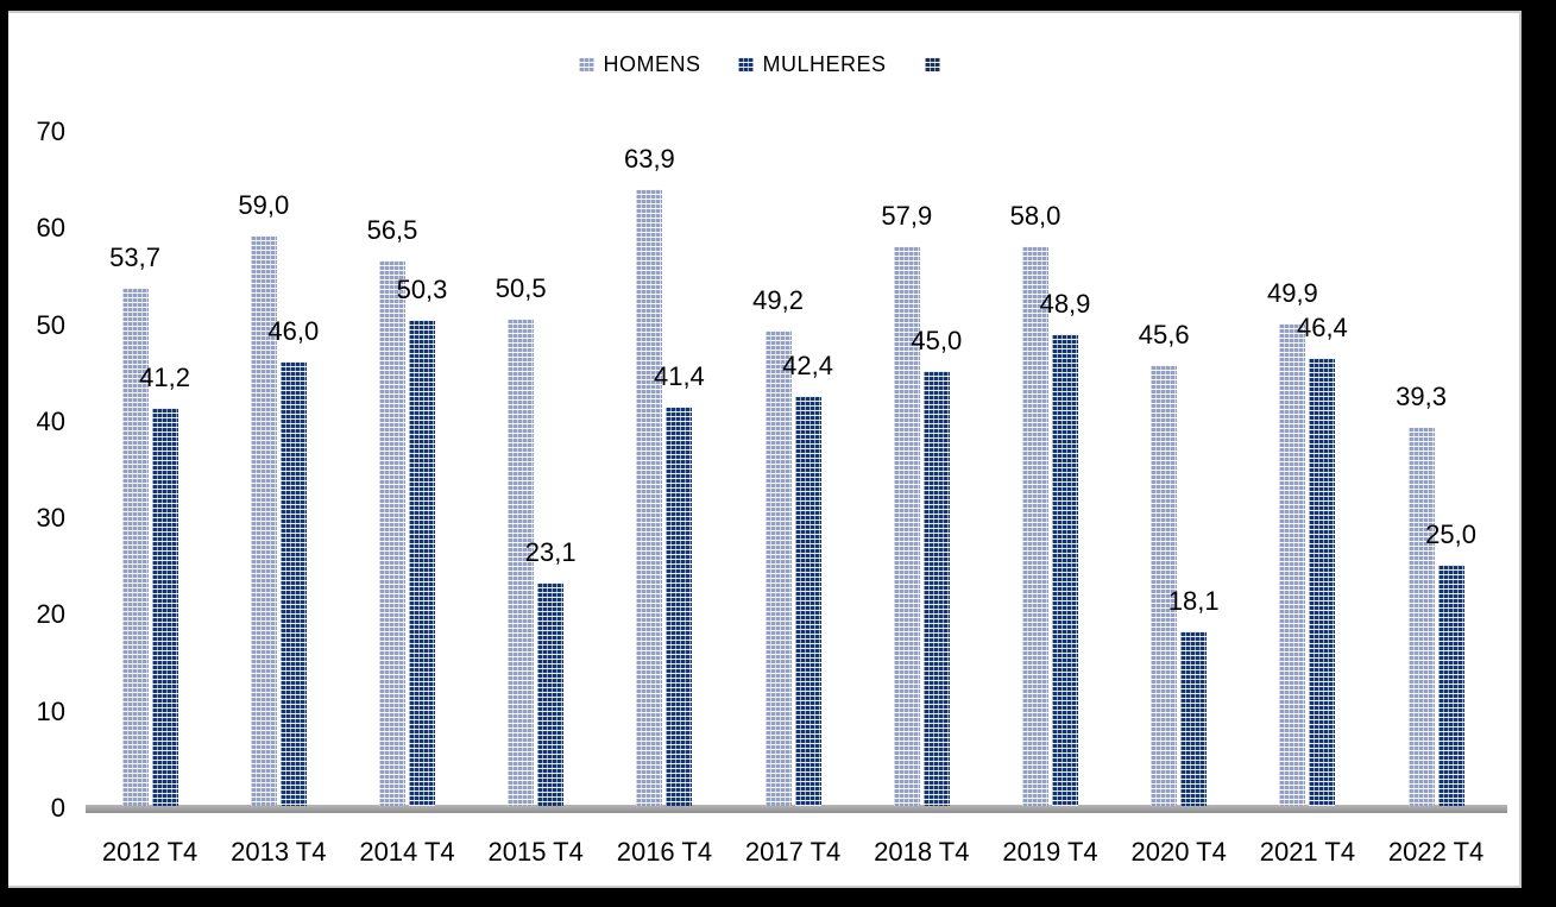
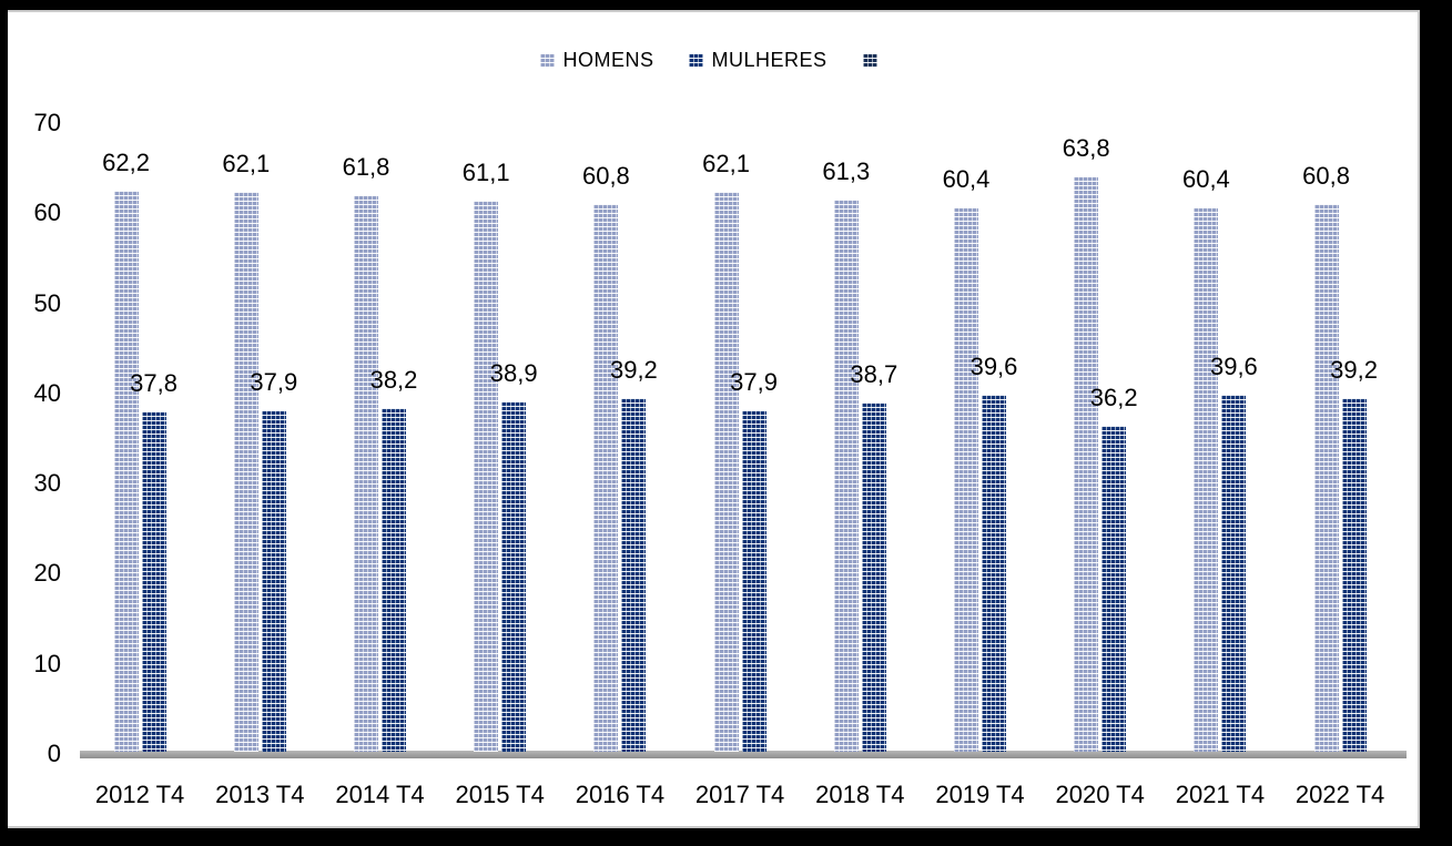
HOMENS/2012 T4: 53,7 -> 62,2
MULHERES/2012 T4: 41,2 -> 37,8
HOMENS/2013 T4: 59,0 -> 62,1
MULHERES/2013 T4: 46,0 -> 37,9
HOMENS/2014 T4: 56,5 -> 61,8
MULHERES/2014 T4: 50,3 -> 38,2
HOMENS/2015 T4: 50,5 -> 61,1
MULHERES/2015 T4: 23,1 -> 38,9
HOMENS/2016 T4: 63,9 -> 60,8
MULHERES/2016 T4: 41,4 -> 39,2
HOMENS/2017 T4: 49,2 -> 62,1
MULHERES/2017 T4: 42,4 -> 37,9
HOMENS/2018 T4: 57,9 -> 61,3
MULHERES/2018 T4: 45,0 -> 38,7
HOMENS/2019 T4: 58,0 -> 60,4
MULHERES/2019 T4: 48,9 -> 39,6
HOMENS/2020 T4: 45,6 -> 63,8
MULHERES/2020 T4: 18,1 -> 36,2
HOMENS/2021 T4: 49,9 -> 60,4
MULHERES/2021 T4: 46,4 -> 39,6
HOMENS/2022 T4: 39,3 -> 60,8
MULHERES/2022 T4: 25,0 -> 39,2
